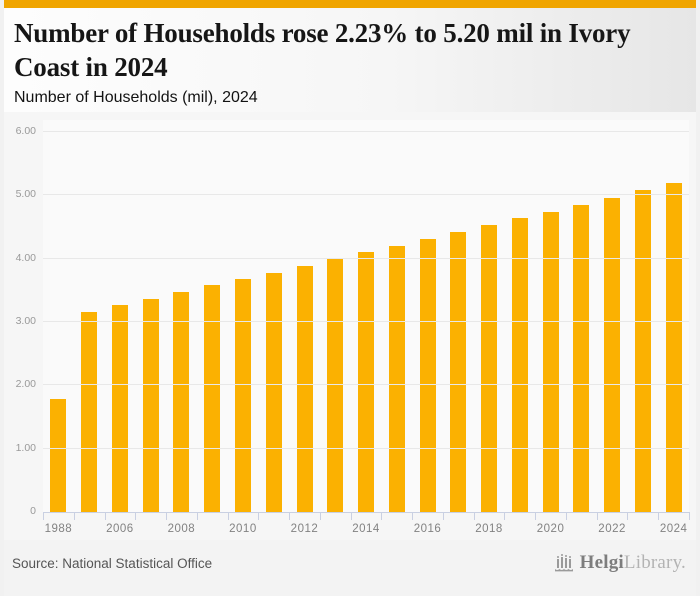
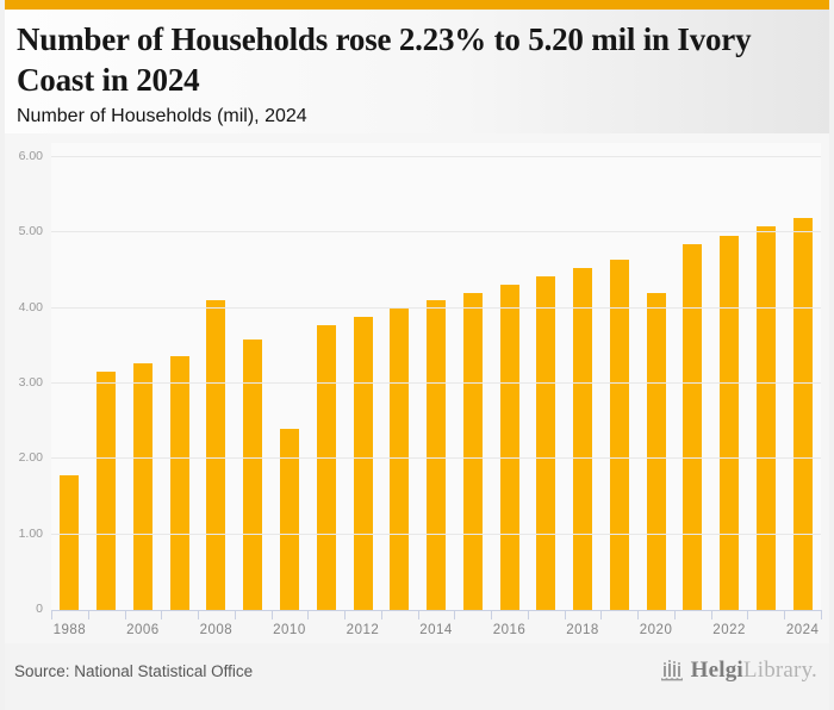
2008: 3.5 -> 4.1
2010: 3.7 -> 2.4
2020: 4.7 -> 4.2
